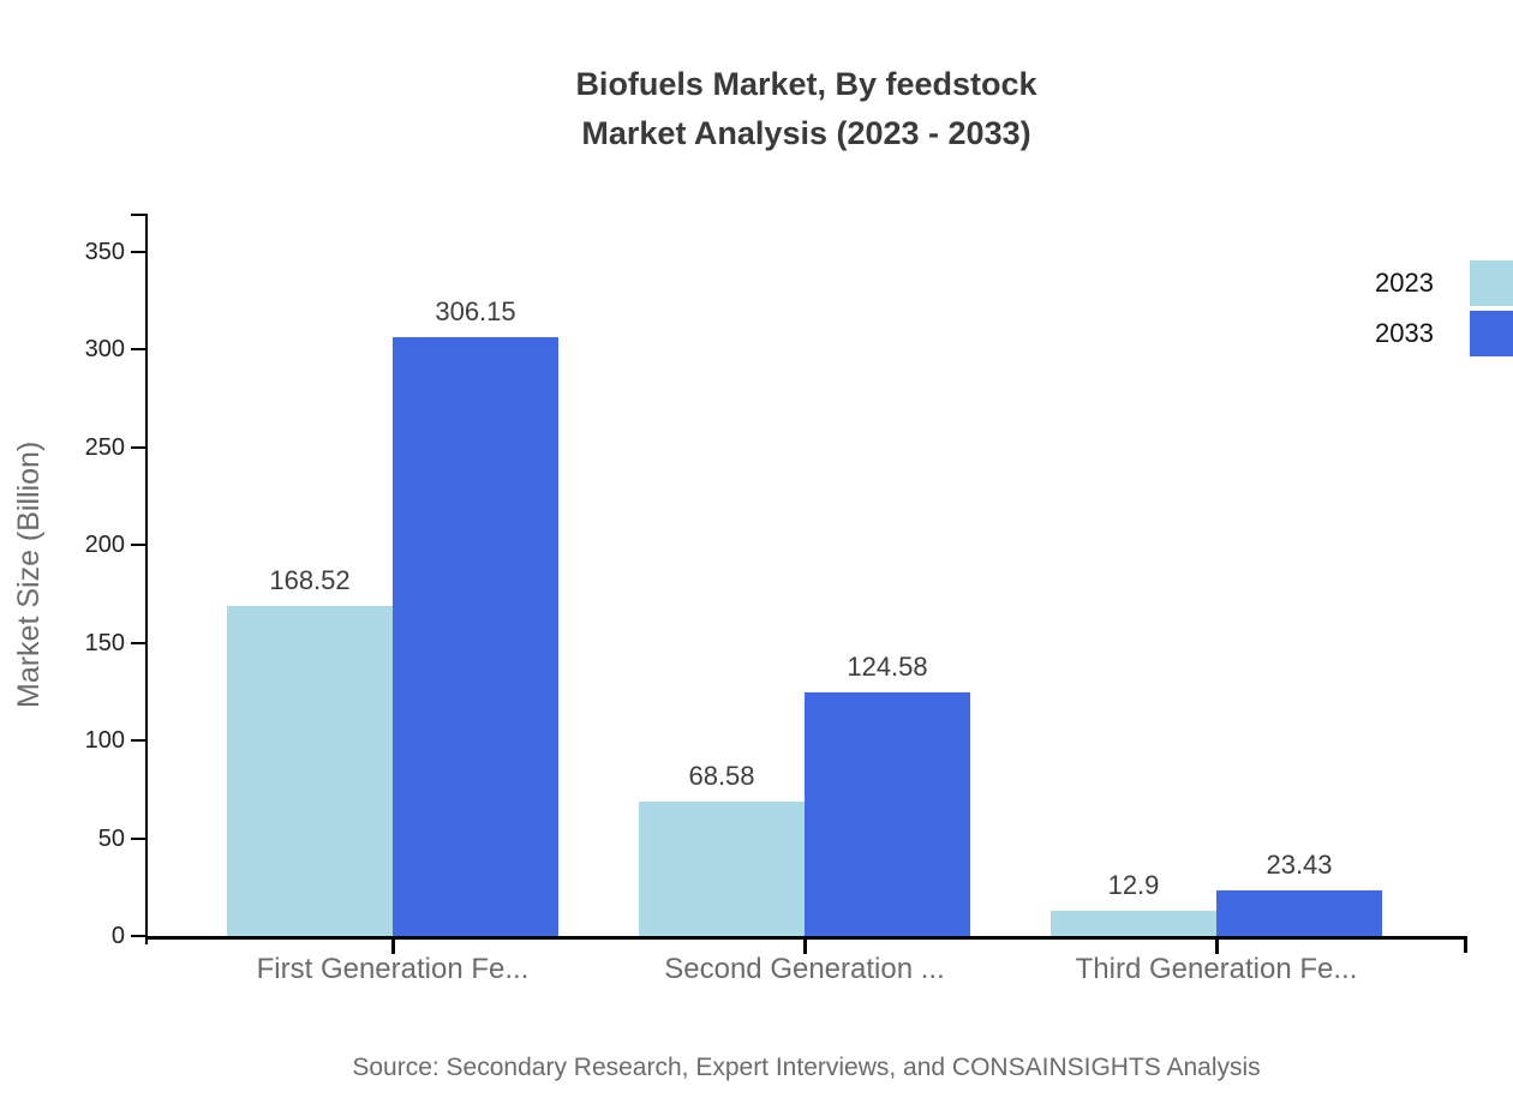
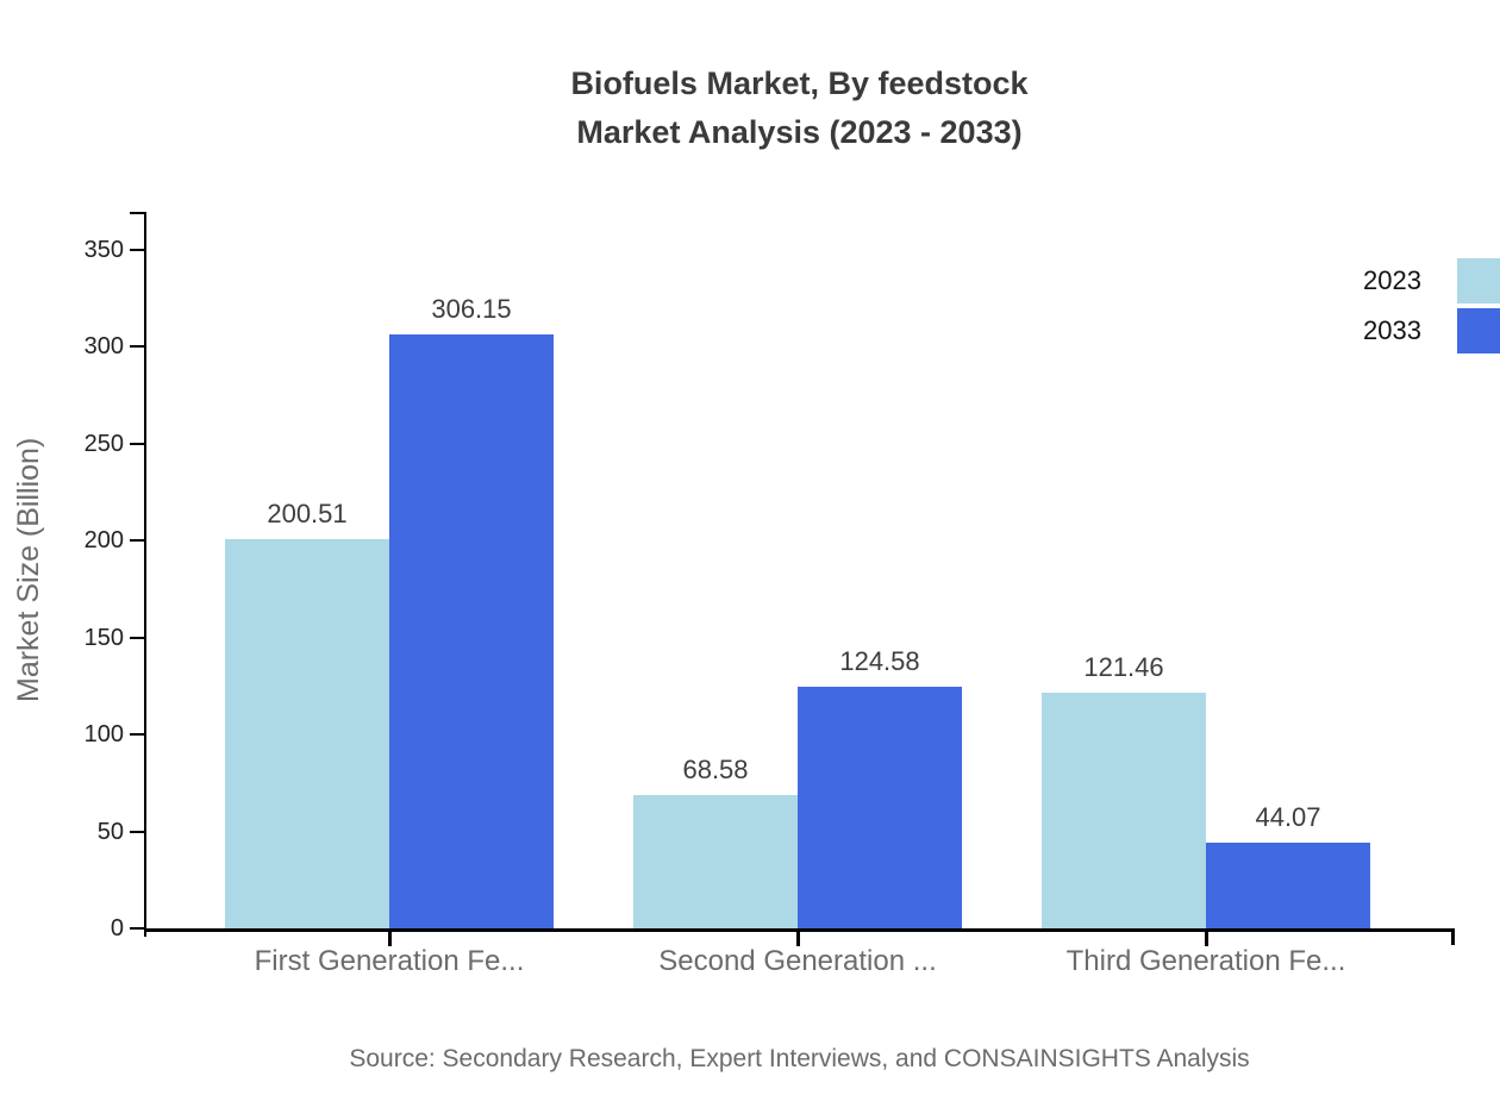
2023/First Generation Fe...: 168.52 -> 200.51
2023/Third Generation Fe...: 12.9 -> 121.46
2033/Third Generation Fe...: 23.43 -> 44.07
